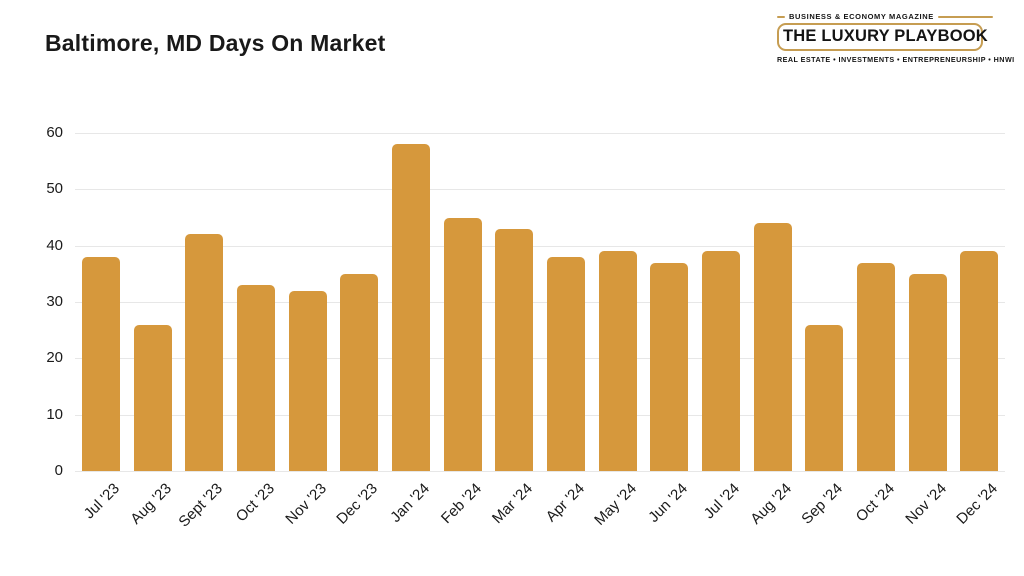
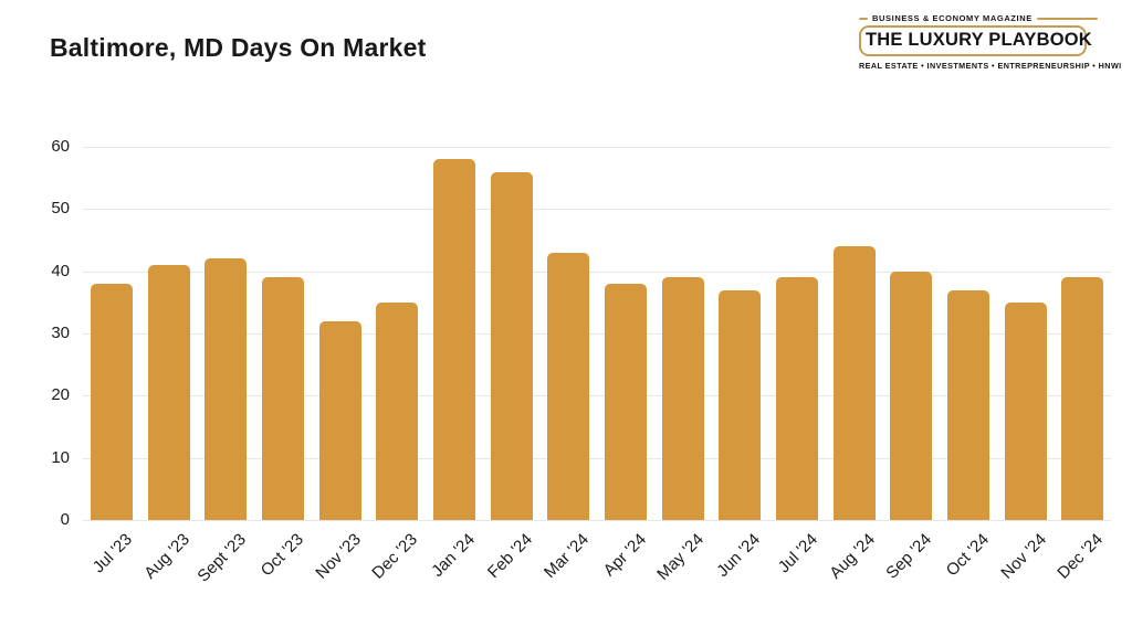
Aug '23: 26 -> 41
Oct '23: 33 -> 39
Feb '24: 45 -> 56
Sep '24: 26 -> 40
